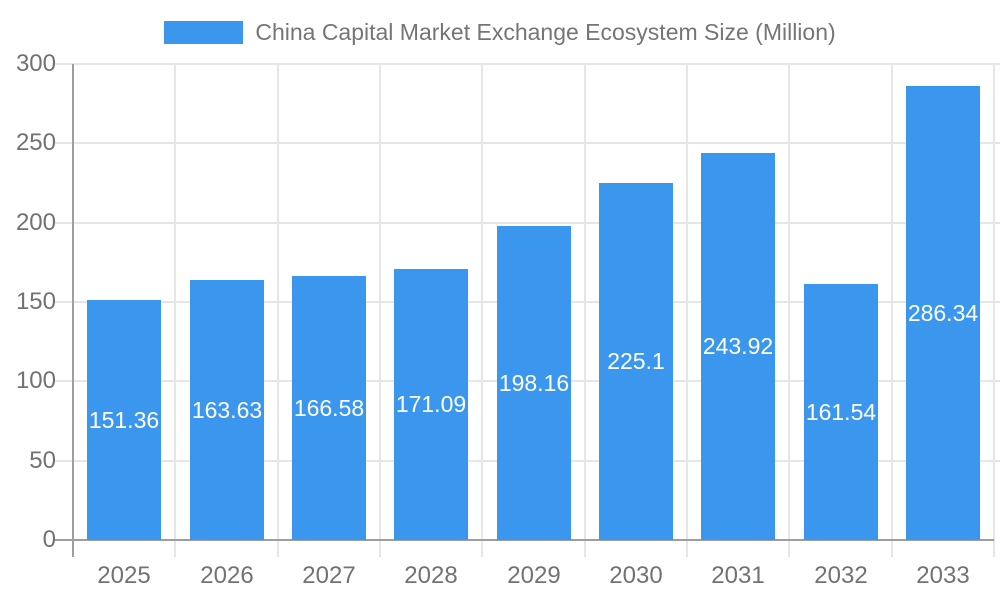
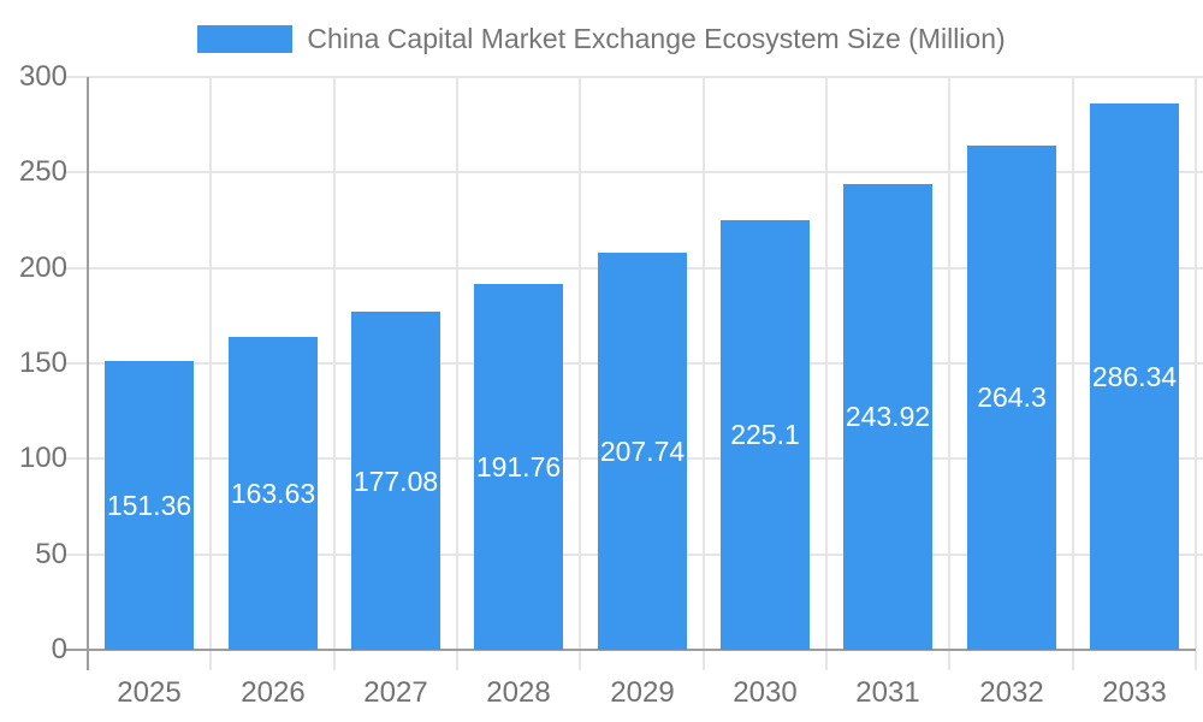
2027: 166.58 -> 177.08
2028: 171.09 -> 191.76
2029: 198.16 -> 207.74
2032: 161.54 -> 264.3
